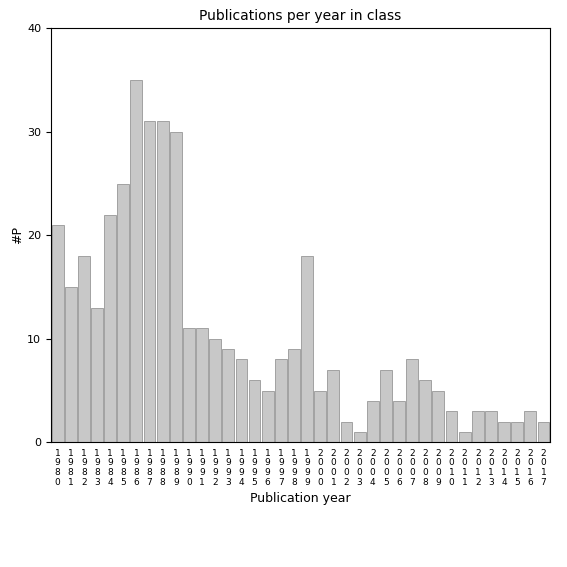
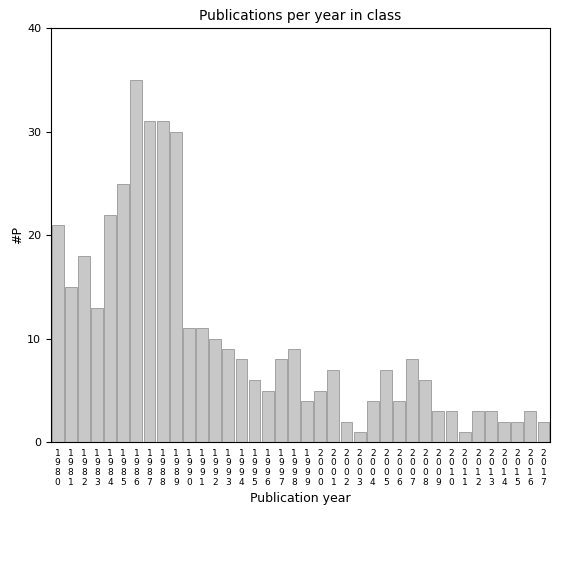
1 9 9 9: 18 -> 4
2 0 0 9: 5 -> 3
